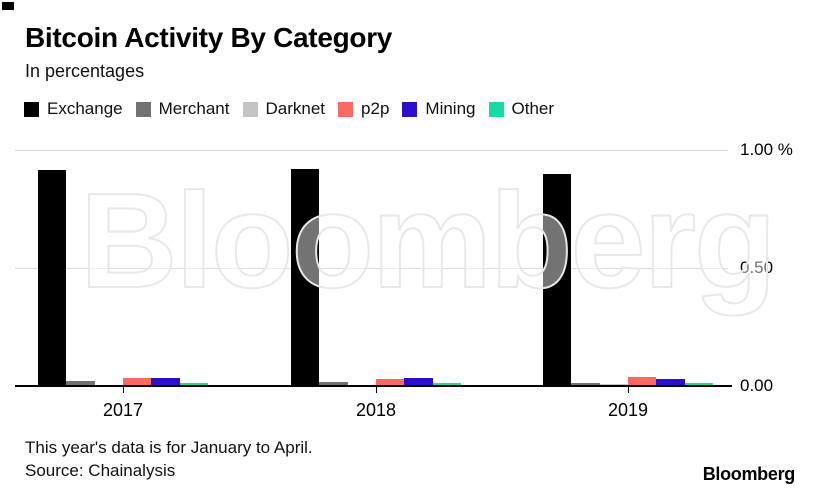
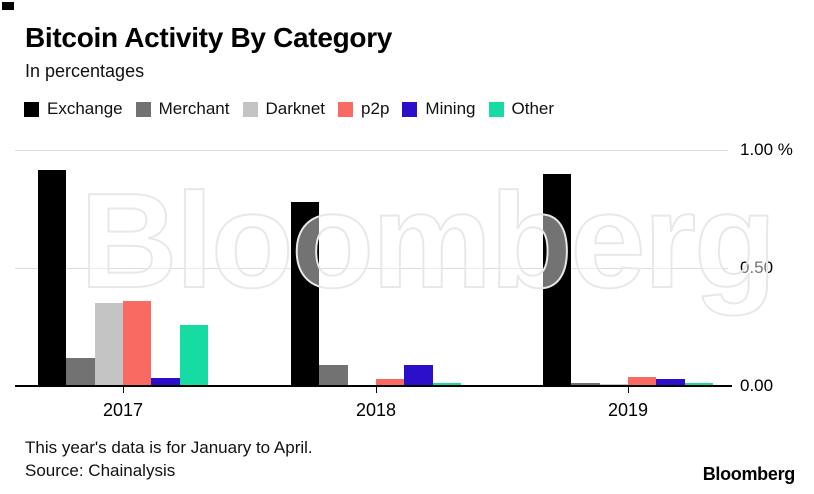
Merchant/2017: 0.02% -> 0.12%
Darknet/2017: 0.01% -> 0.35%
p2p/2017: 0.03% -> 0.36%
Other/2017: 0.01% -> 0.26%
Exchange/2018: 0.92% -> 0.78%
Merchant/2018: 0.02% -> 0.09%
Mining/2018: 0.04% -> 0.09%
